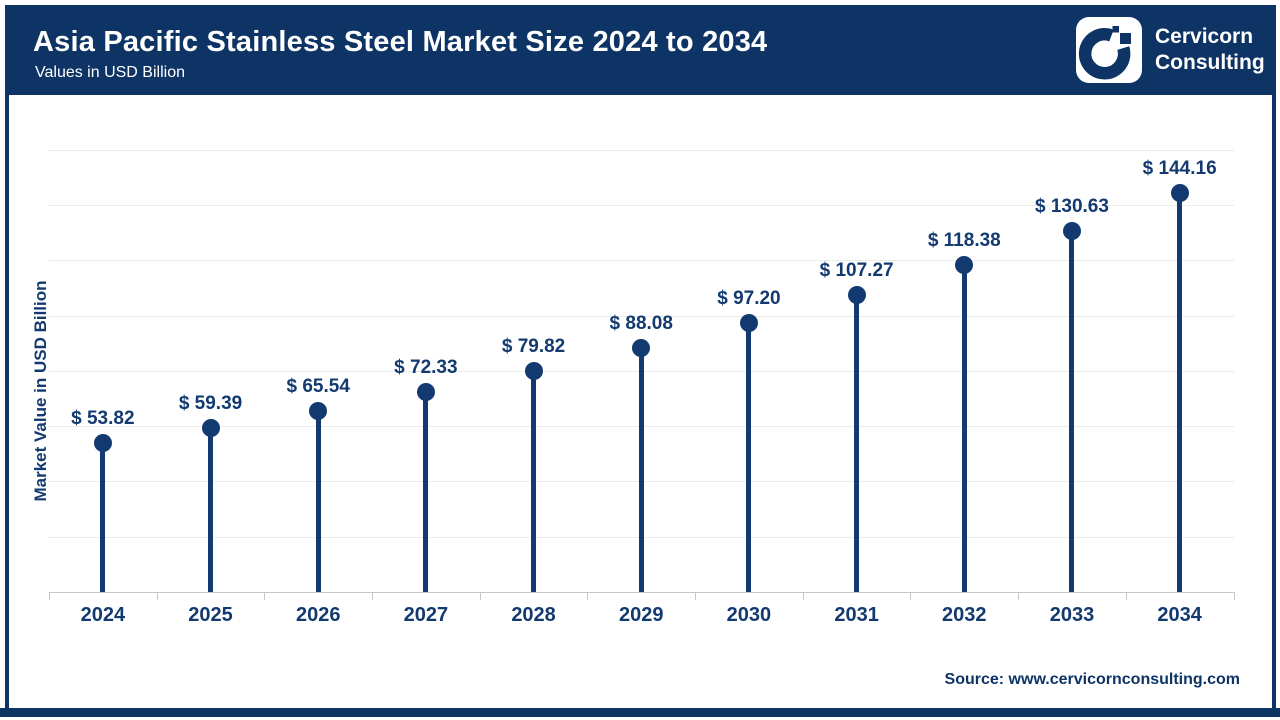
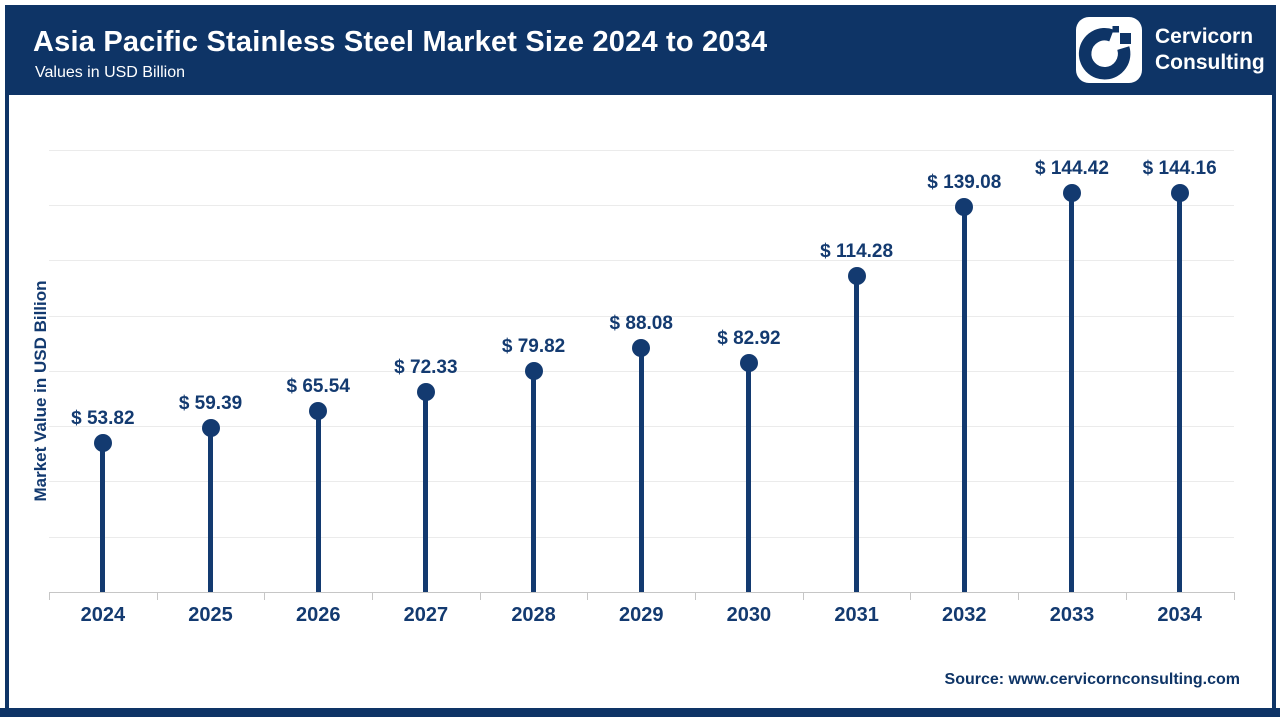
2030: 97.20 -> 82.92
2031: 107.27 -> 114.28
2032: 118.38 -> 139.08
2033: 130.63 -> 144.42
